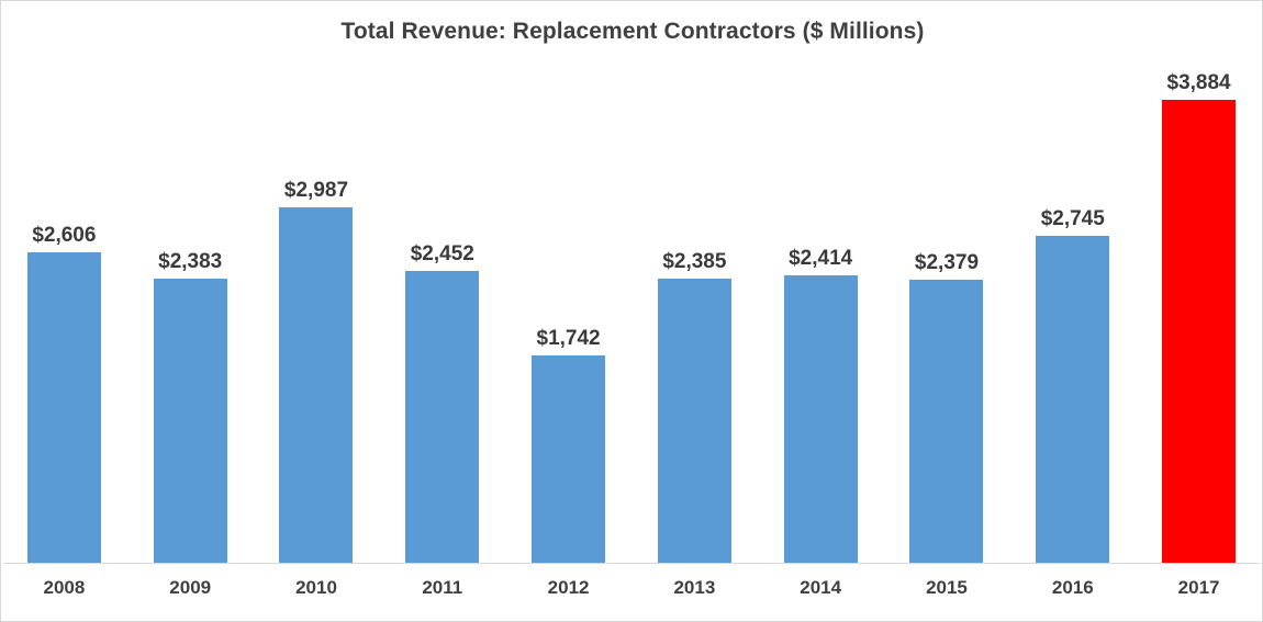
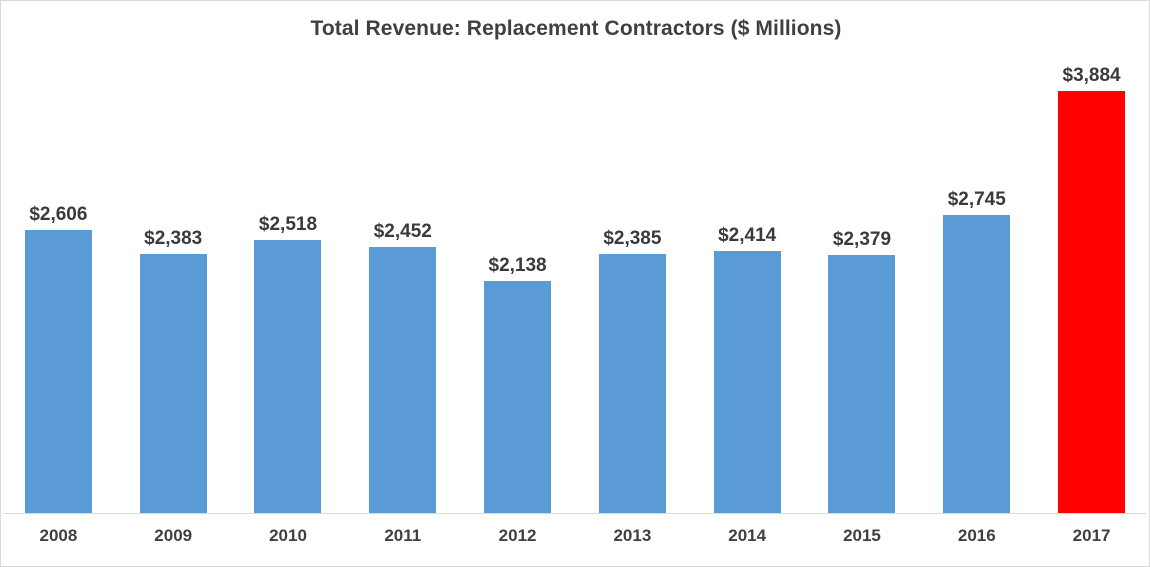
2010: $2,987 -> $2,518
2012: $1,742 -> $2,138
